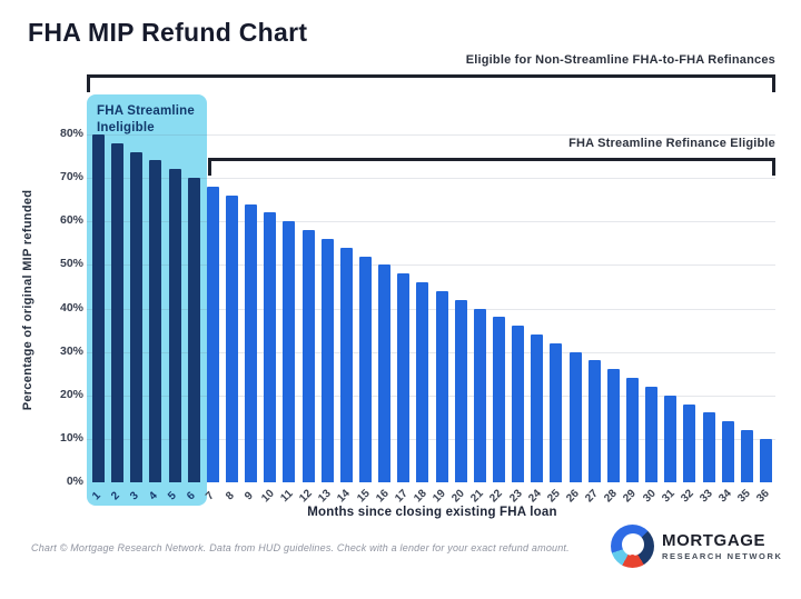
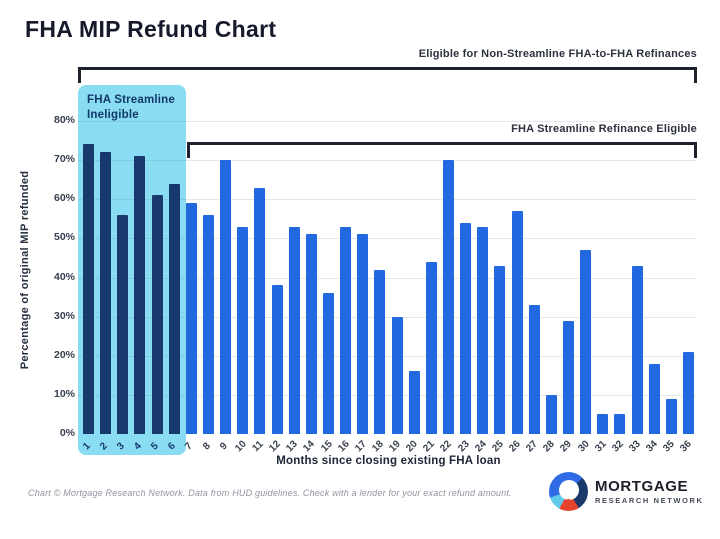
1: 80% -> 74%
2: 78% -> 72%
3: 76% -> 56%
4: 74% -> 71%
5: 72% -> 61%
6: 70% -> 64%
7: 68% -> 59%
8: 66% -> 56%
9: 64% -> 70%
10: 62% -> 53%
11: 60% -> 63%
12: 58% -> 38%
13: 56% -> 53%
14: 54% -> 51%
15: 52% -> 36%
16: 50% -> 53%
17: 48% -> 51%
18: 46% -> 42%
19: 44% -> 30%
20: 42% -> 16%
21: 40% -> 44%
22: 38% -> 70%
23: 36% -> 54%
24: 34% -> 53%
25: 32% -> 43%
26: 30% -> 57%
27: 28% -> 33%
28: 26% -> 10%
29: 24% -> 29%
30: 22% -> 47%
31: 20% -> 5%
32: 18% -> 5%
33: 16% -> 43%
34: 14% -> 18%
35: 12% -> 9%
36: 10% -> 21%
